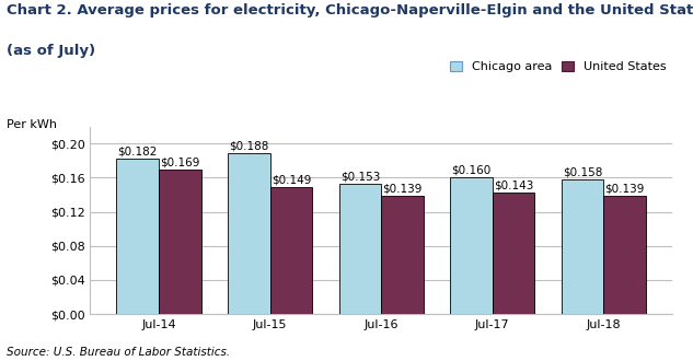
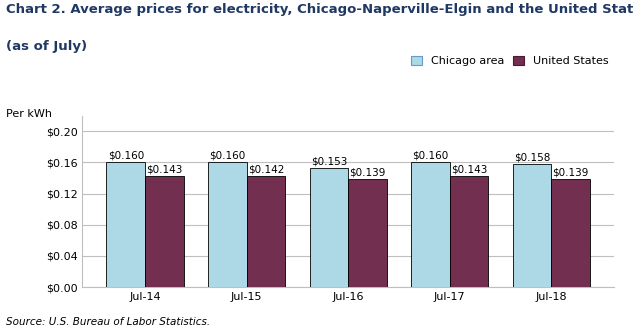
Chicago area/Jul-14: $0.182 -> $0.160
United States/Jul-14: $0.169 -> $0.143
Chicago area/Jul-15: $0.188 -> $0.160
United States/Jul-15: $0.149 -> $0.142
